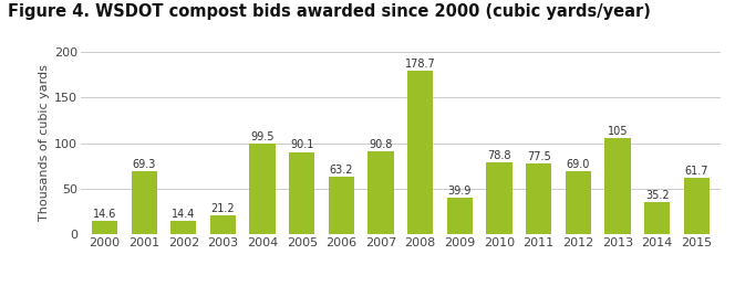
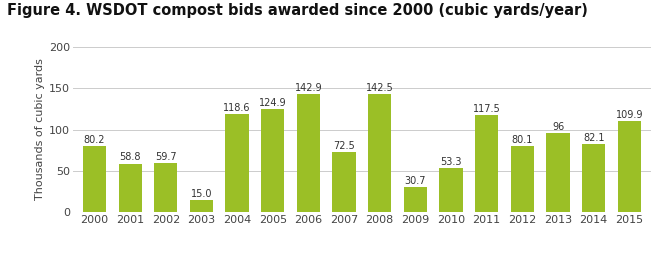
2000: 14.6 -> 80.2
2001: 69.3 -> 58.8
2002: 14.4 -> 59.7
2003: 21.2 -> 15.0
2004: 99.5 -> 118.6
2005: 90.1 -> 124.9
2006: 63.2 -> 142.9
2007: 90.8 -> 72.5
2008: 178.7 -> 142.5
2009: 39.9 -> 30.7
2010: 78.8 -> 53.3
2011: 77.5 -> 117.5
2012: 69.0 -> 80.1
2013: 105 -> 96
2014: 35.2 -> 82.1
2015: 61.7 -> 109.9
